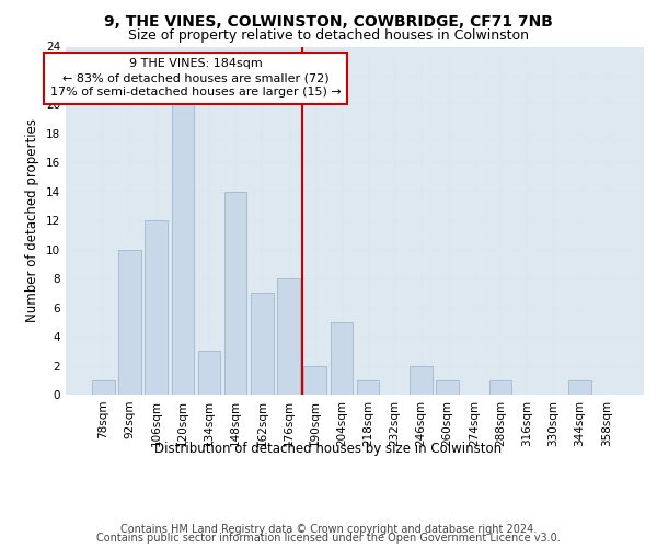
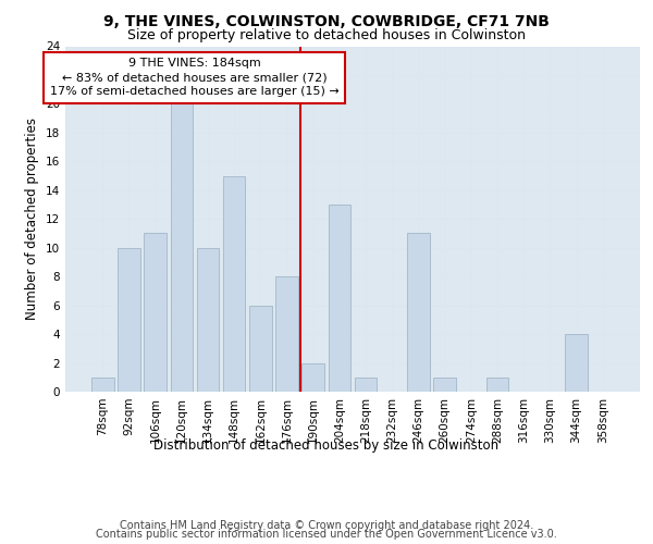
106sqm: 12 -> 11
134sqm: 3 -> 10
148sqm: 14 -> 15
162sqm: 7 -> 6
204sqm: 5 -> 13
246sqm: 2 -> 11
344sqm: 1 -> 4
